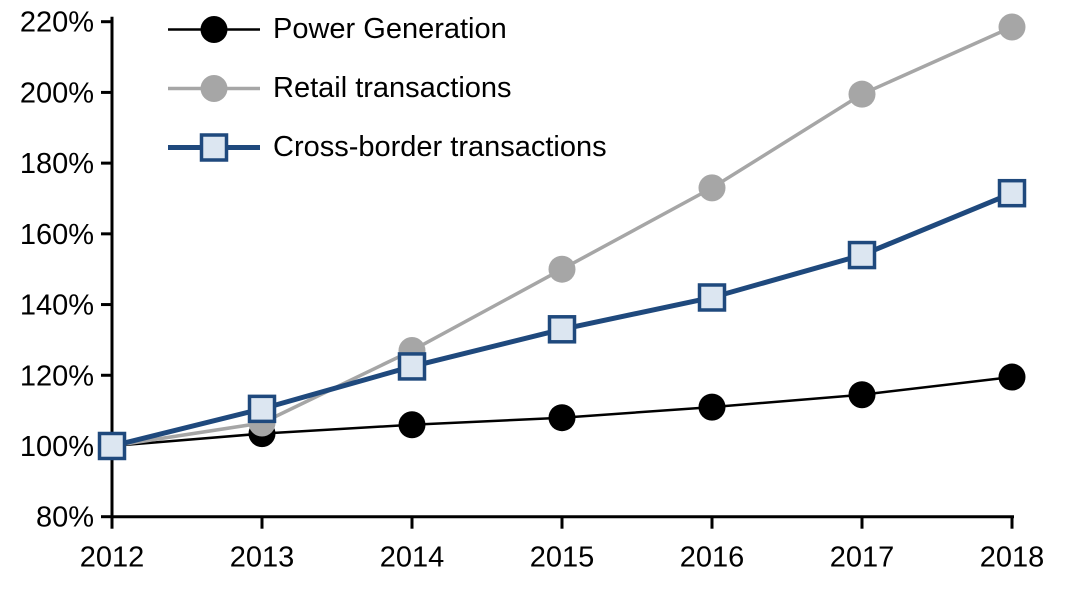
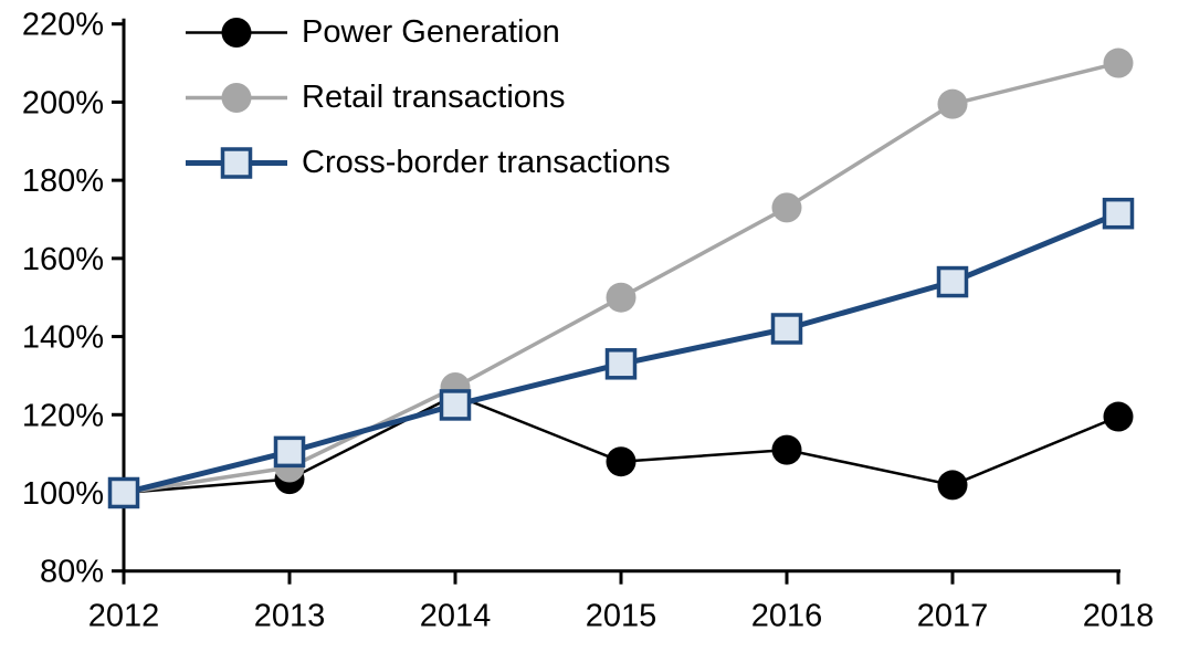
Power Generation/2014: 106% -> 125%
Power Generation/2017: 114% -> 102%
Retail transactions/2018: 218% -> 210%
